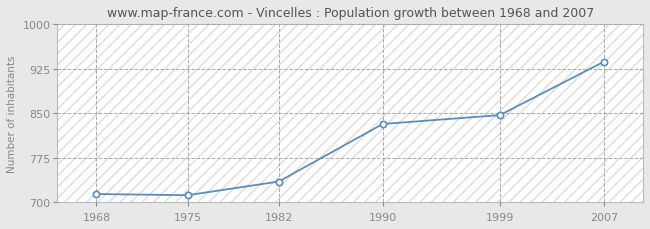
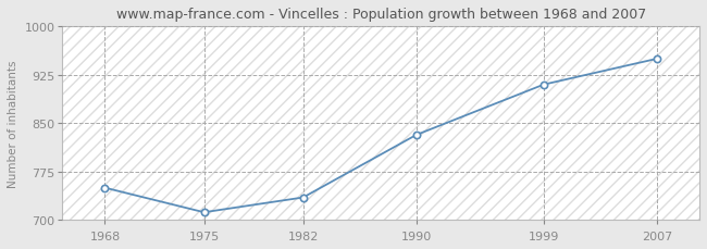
1968: 714 -> 750
1999: 847 -> 910
2007: 937 -> 950
